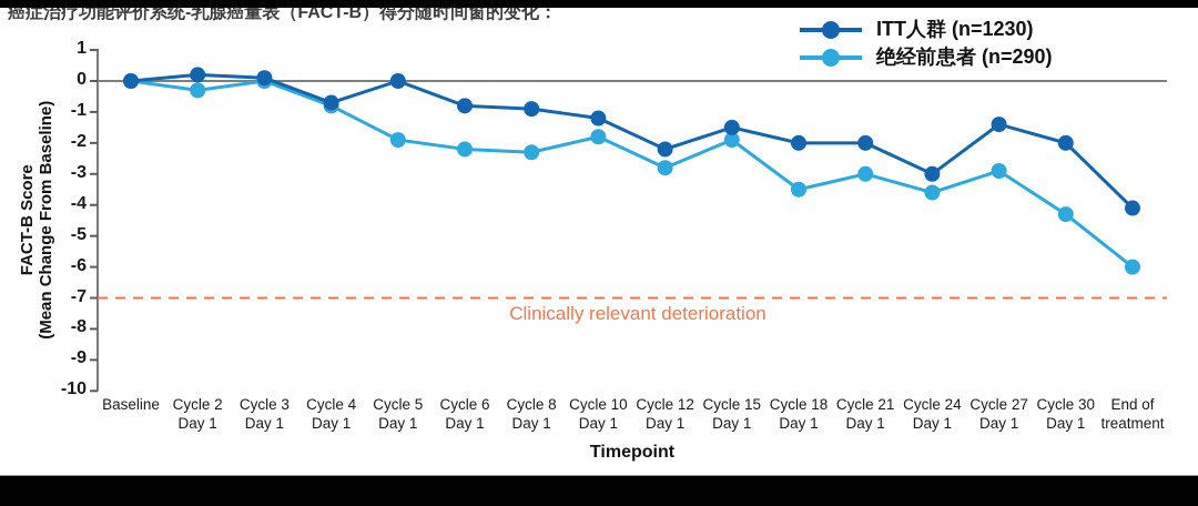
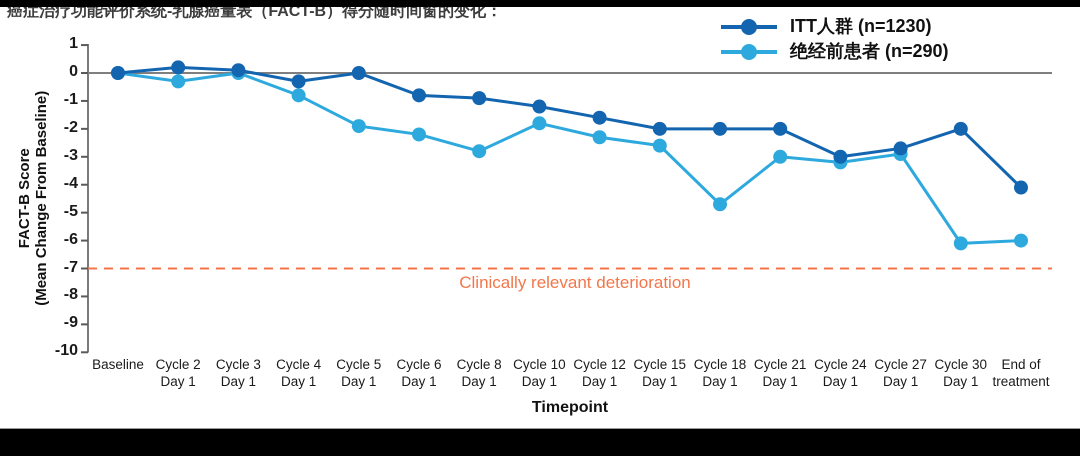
ITT人群 (n=1230)/Cycle 4 Day 1: -0.7 -> -0.3
绝经前患者 (n=290)/Cycle 8 Day 1: -2.3 -> -2.8
ITT人群 (n=1230)/Cycle 12 Day 1: -2.2 -> -1.6
绝经前患者 (n=290)/Cycle 12 Day 1: -2.8 -> -2.3
ITT人群 (n=1230)/Cycle 15 Day 1: -1.5 -> -2.0
绝经前患者 (n=290)/Cycle 15 Day 1: -1.9 -> -2.6
绝经前患者 (n=290)/Cycle 18 Day 1: -3.5 -> -4.7
绝经前患者 (n=290)/Cycle 24 Day 1: -3.6 -> -3.2
ITT人群 (n=1230)/Cycle 27 Day 1: -1.4 -> -2.7
绝经前患者 (n=290)/Cycle 30 Day 1: -4.3 -> -6.1
